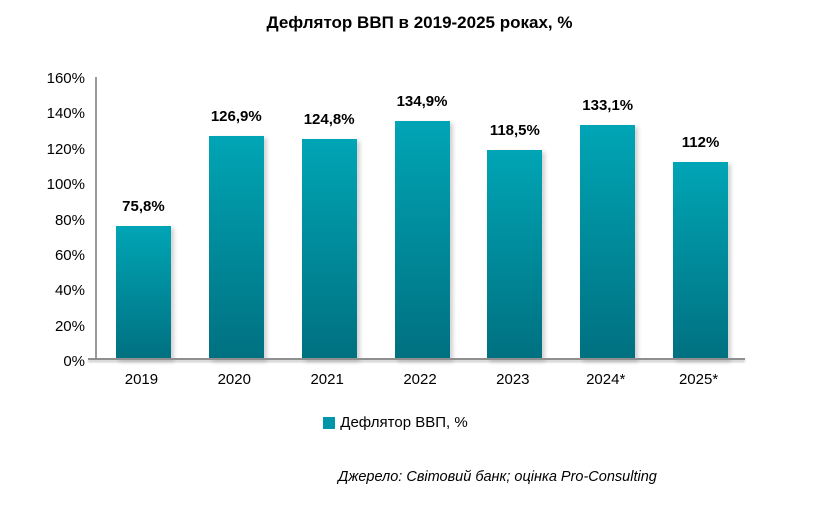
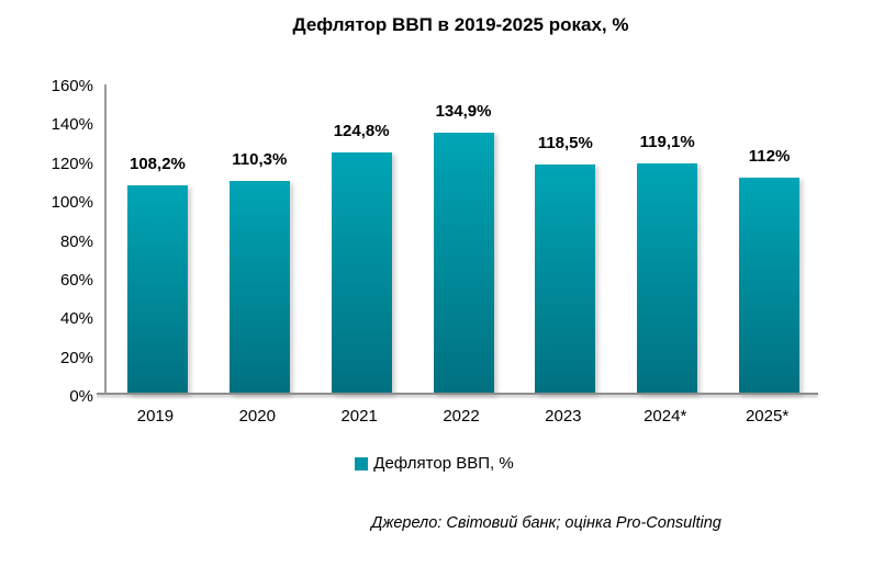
2019: 75,8% -> 108,2%
2020: 126,9% -> 110,3%
2024*: 133,1% -> 119,1%
